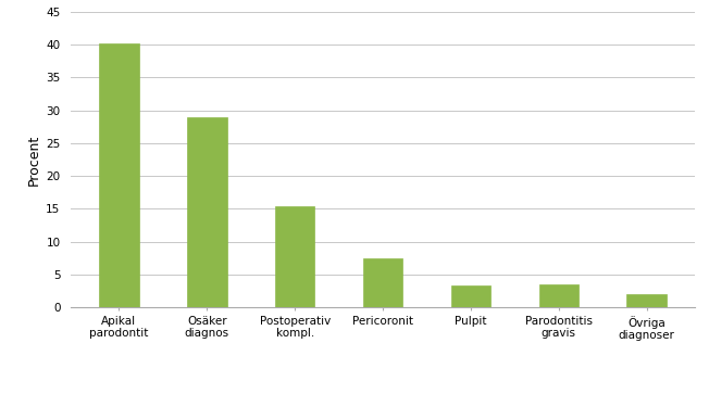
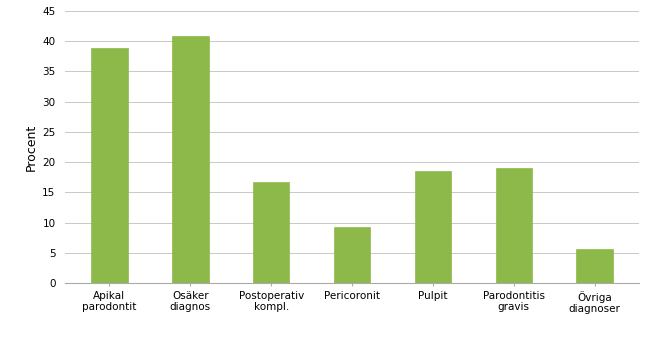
Apikal parodontit: 40.2 -> 38.8
Osäker diagnos: 29.0 -> 40.8
Postoperativ kompl.: 15.4 -> 16.8
Pericoronit: 7.5 -> 9.2
Pulpit: 3.4 -> 18.6
Parodontitis gravis: 3.5 -> 19.0
Övriga diagnoser: 2.0 -> 5.6
